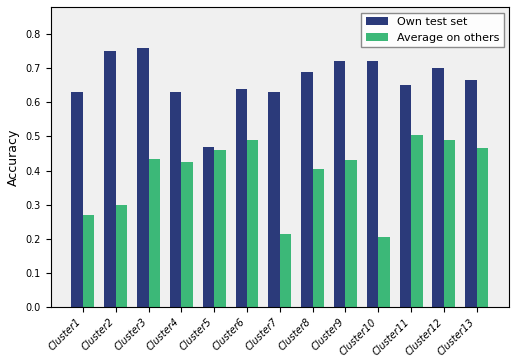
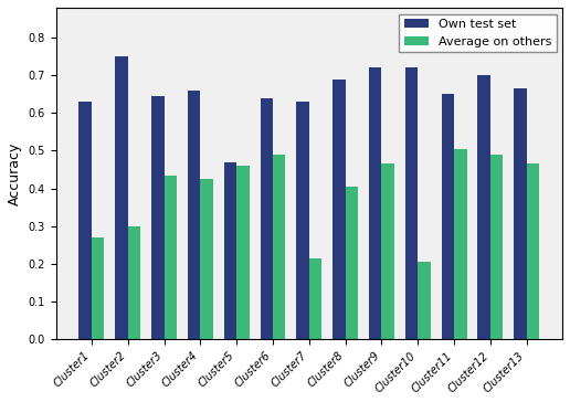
Own test set/Cluster3: 0.760 -> 0.645
Own test set/Cluster4: 0.630 -> 0.660
Average on others/Cluster9: 0.430 -> 0.465
